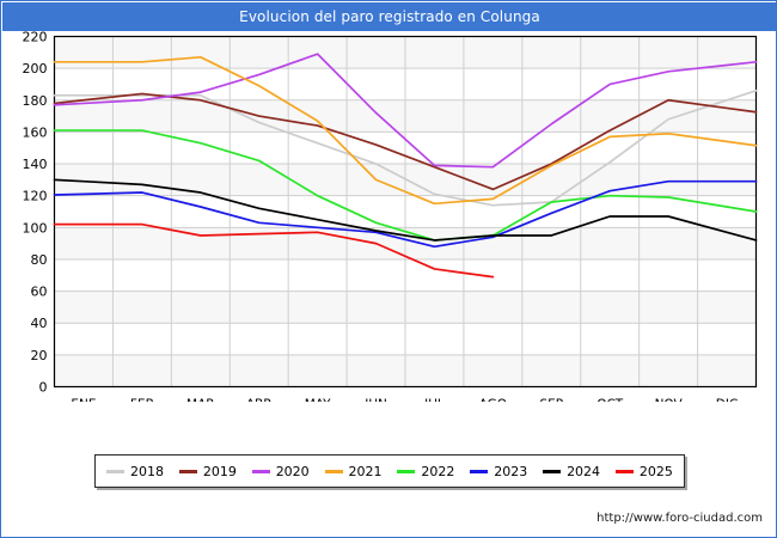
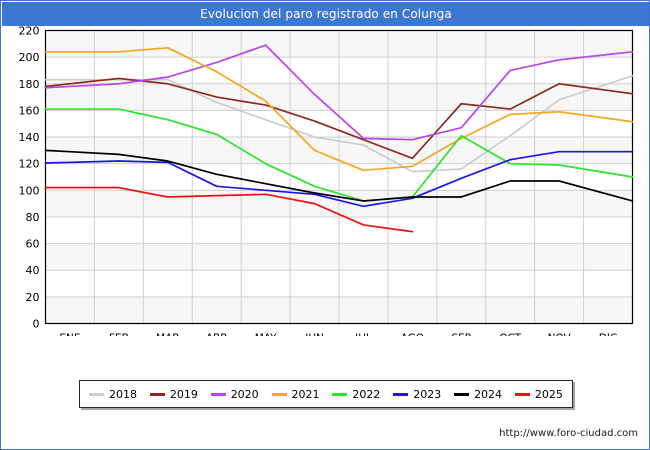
2023/MAR: 113 -> 121
2018/JUL: 121 -> 134
2019/SEP: 140 -> 165
2020/SEP: 165 -> 147
2022/SEP: 116 -> 141
